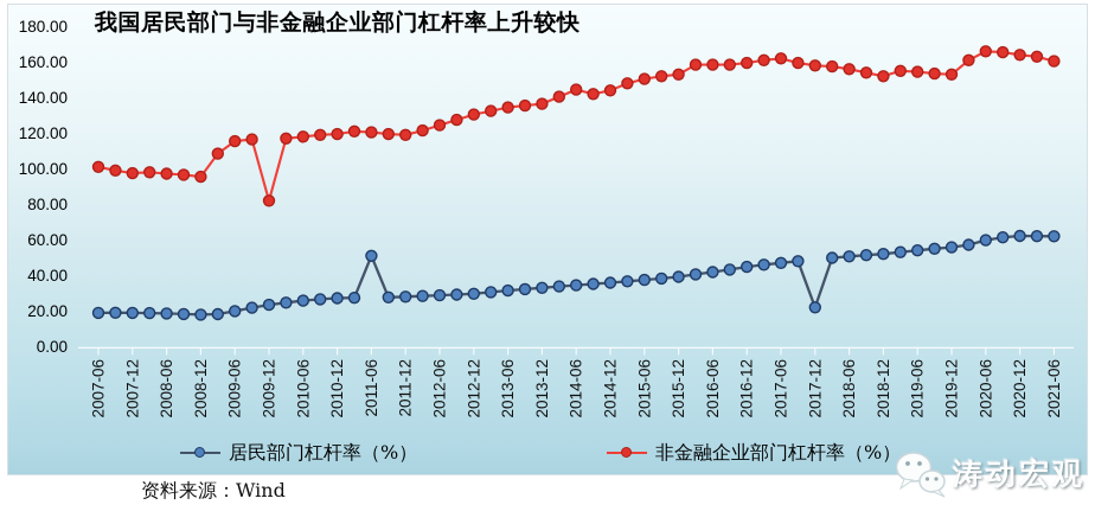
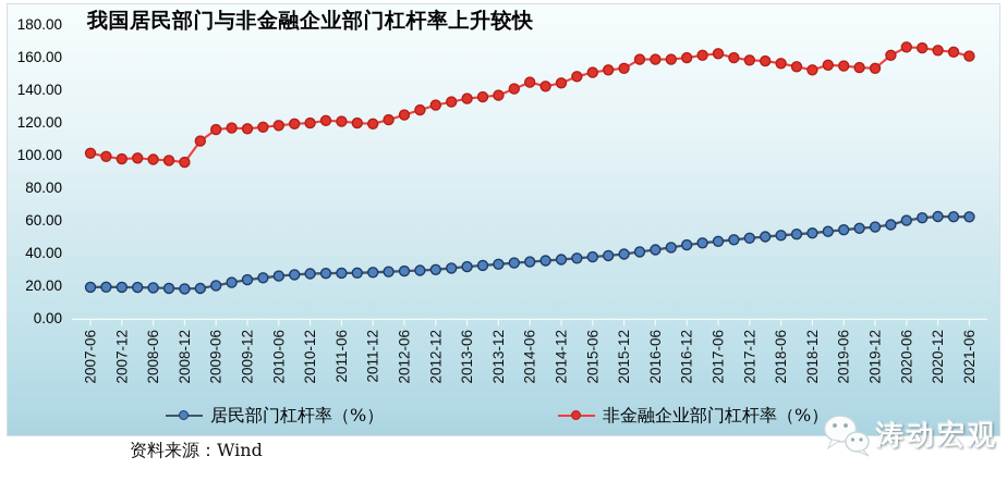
非金融企业部门杠杆率（%）/2009-12: 82 -> 116
居民部门杠杆率（%）/2011-06: 51 -> 28
居民部门杠杆率（%）/2017-12: 22 -> 49
